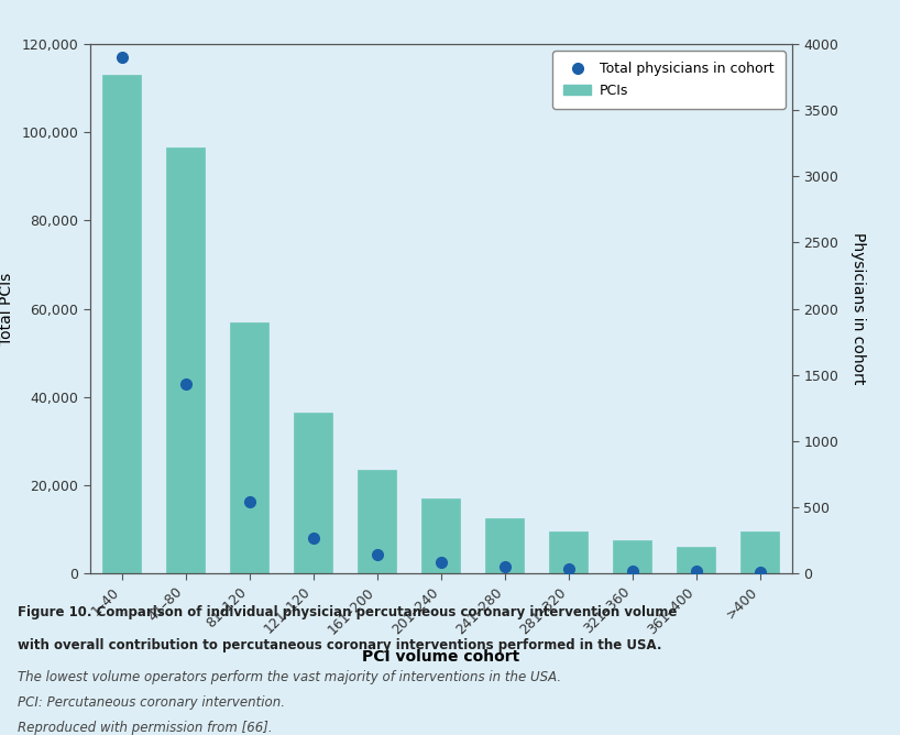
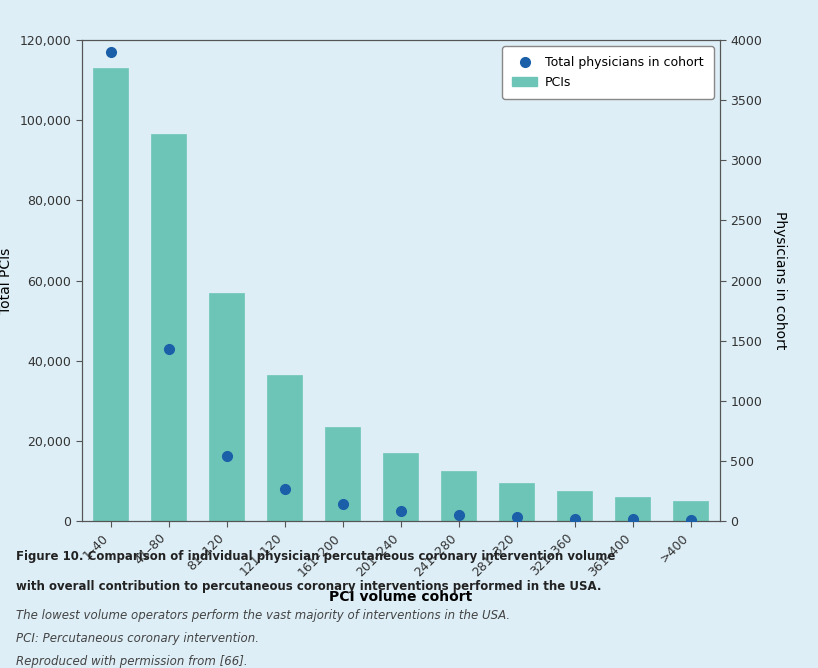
PCIs/>400: 9,500 -> 5,000
